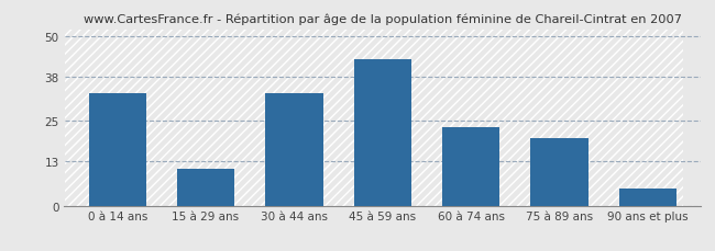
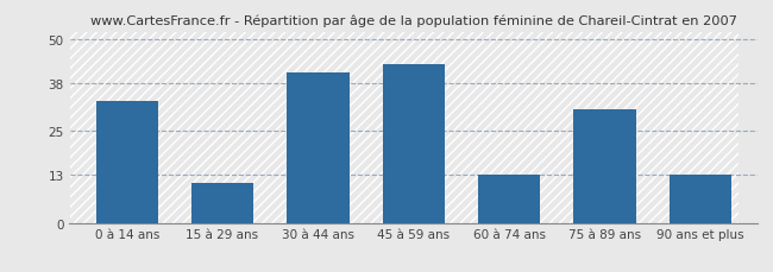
30 à 44 ans: 33 -> 41
60 à 74 ans: 23 -> 13
75 à 89 ans: 20 -> 31
90 ans et plus: 5 -> 13
